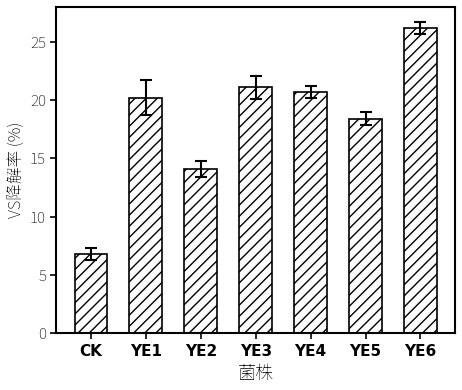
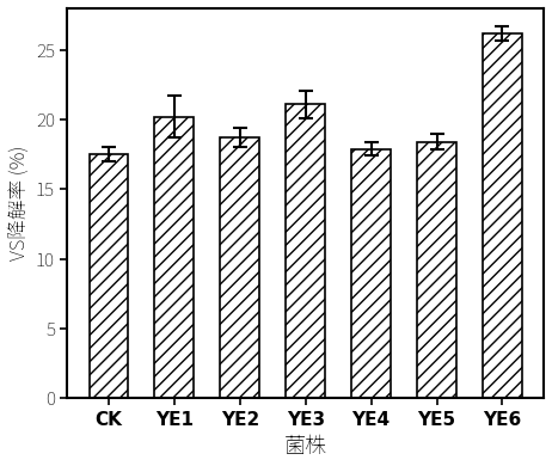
CK: 6.8 -> 17.5
YE2: 14.1 -> 18.7
YE4: 20.7 -> 17.9
